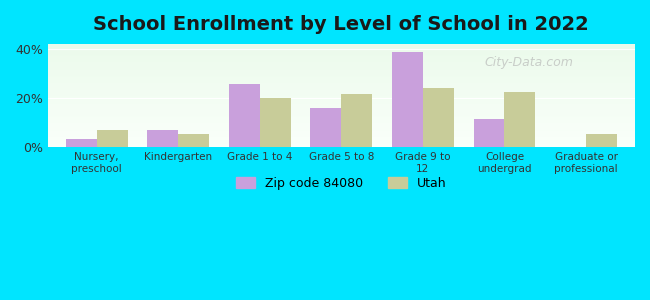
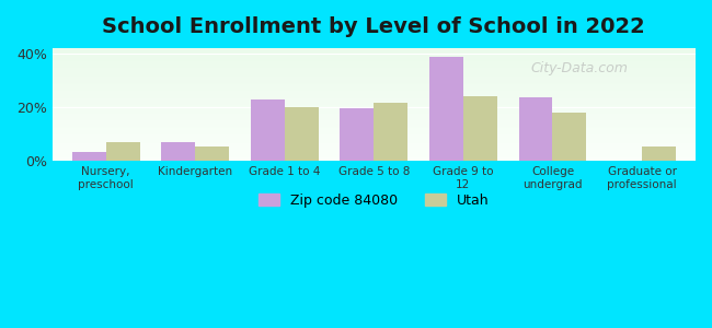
Zip code 84080/Grade 1 to 4: 25.5% -> 23.0%
Zip code 84080/Grade 5 to 8: 16.0% -> 19.5%
Zip code 84080/College undergrad: 11.5% -> 23.5%
Utah/College undergrad: 22.5% -> 18.0%
